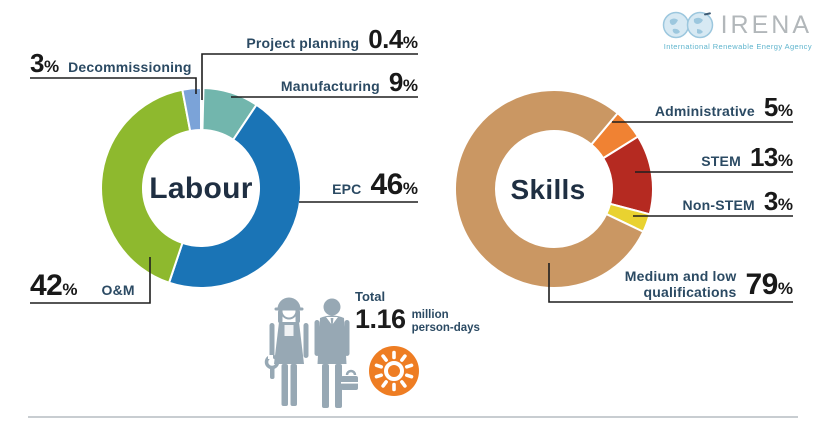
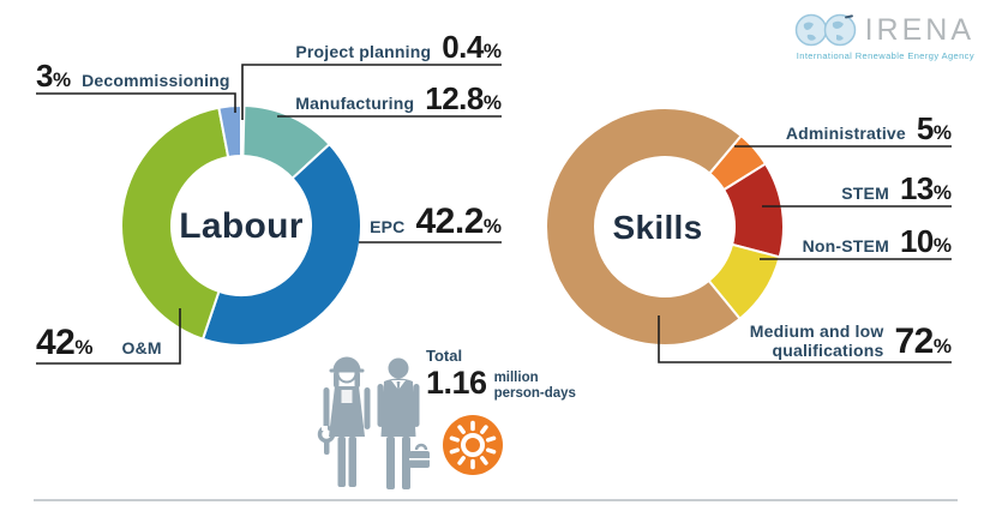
Labour/Manufacturing: 9 -> 12.8
Labour/EPC: 46 -> 42.2
Skills/Non-STEM: 3 -> 10
Skills/Medium and low qualifications: 79 -> 72
